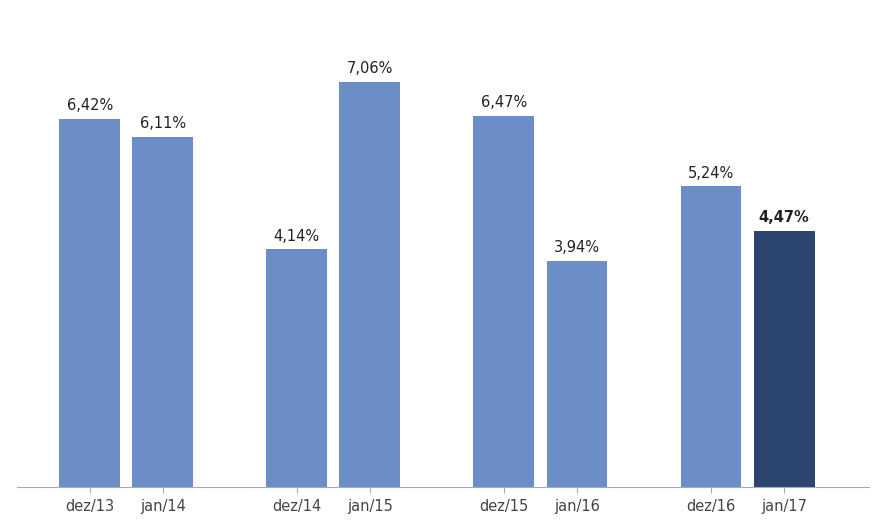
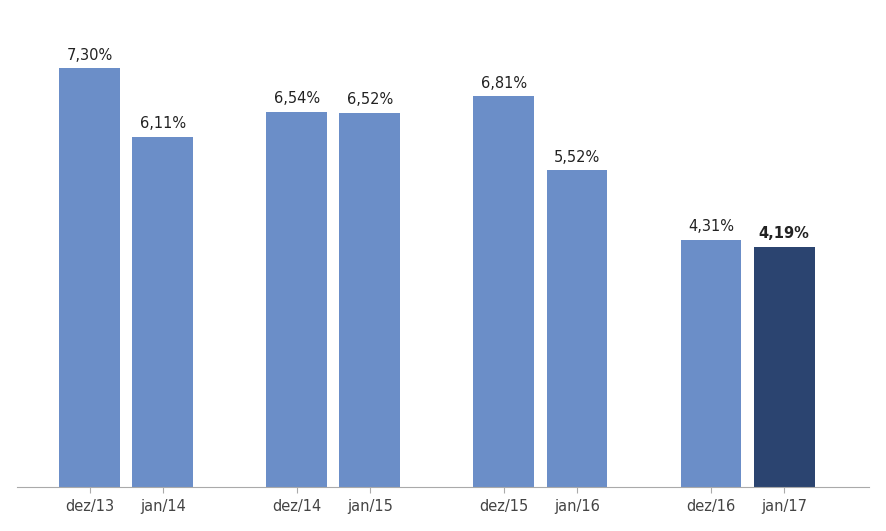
dez/13: 6,42% -> 7,30%
dez/14: 4,14% -> 6,54%
jan/15: 7,06% -> 6,52%
dez/15: 6,47% -> 6,81%
jan/16: 3,94% -> 5,52%
dez/16: 5,24% -> 4,31%
jan/17: 4,47% -> 4,19%
